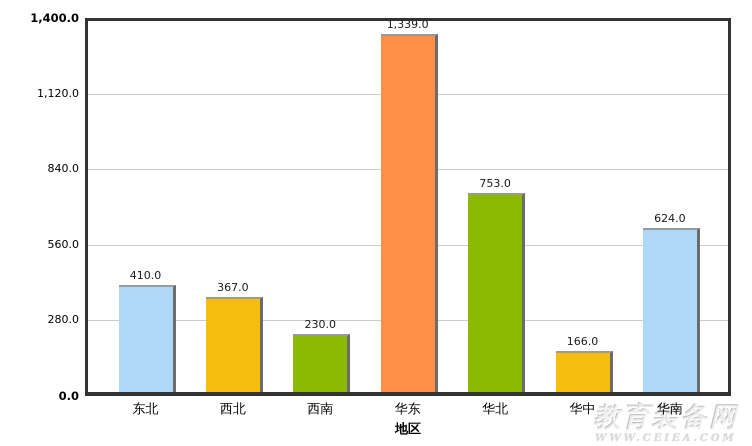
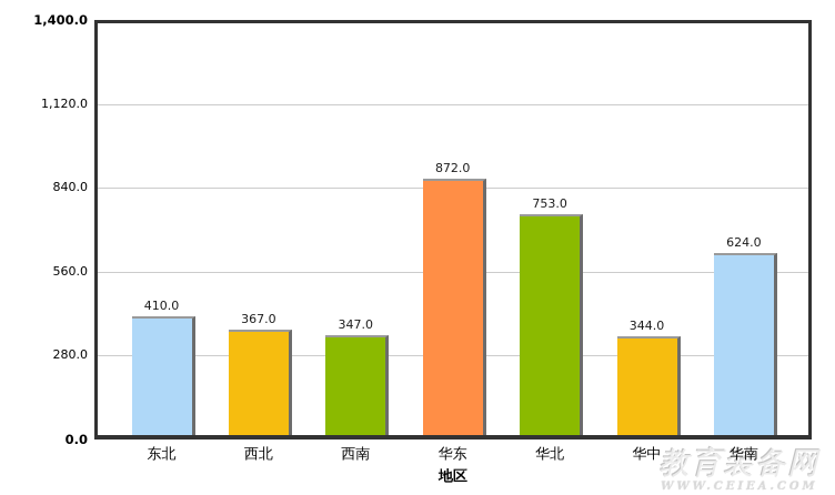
西南: 230.0 -> 347.0
华东: 1,339.0 -> 872.0
华中: 166.0 -> 344.0
